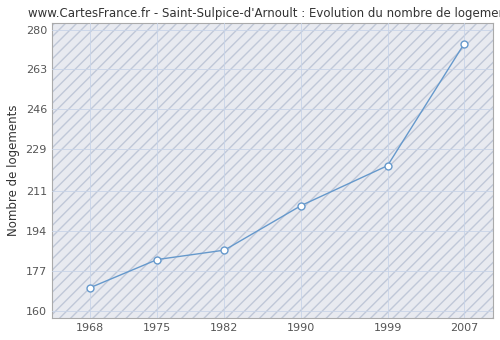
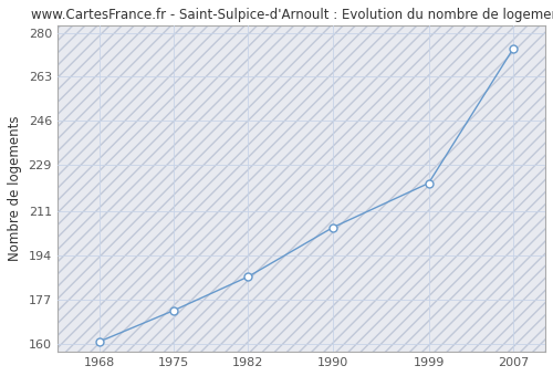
1968: 170 -> 161
1975: 182 -> 173
